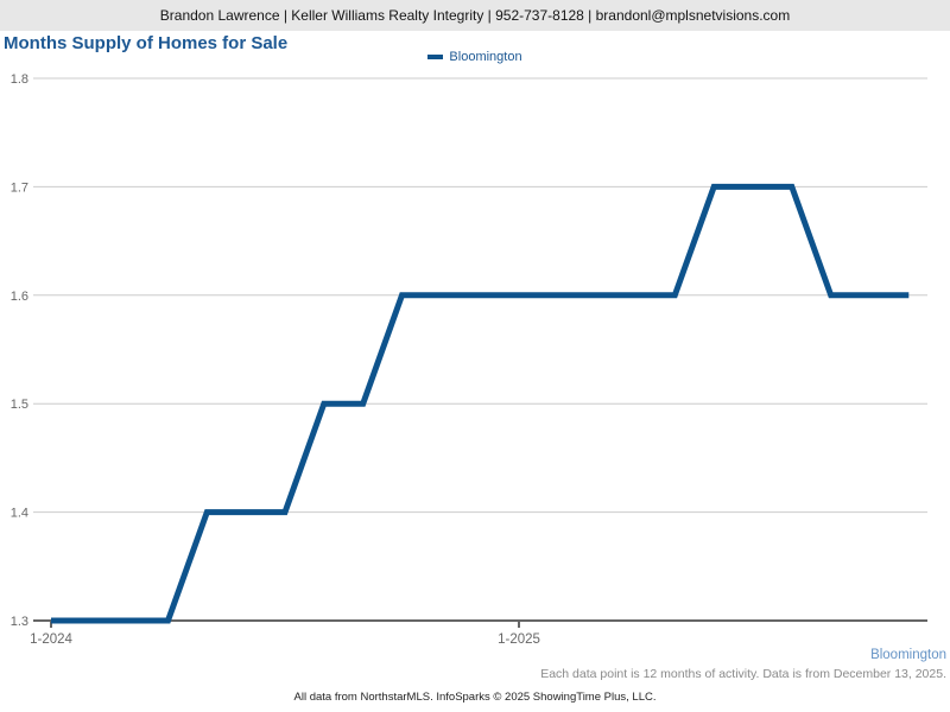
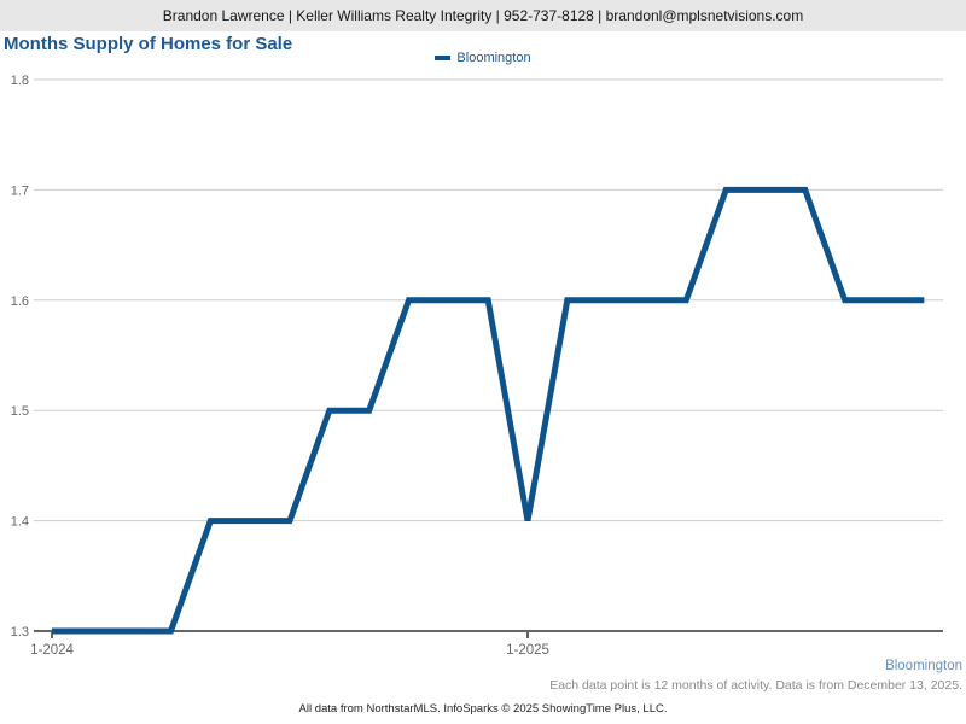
1-2025: 1.6 -> 1.4
